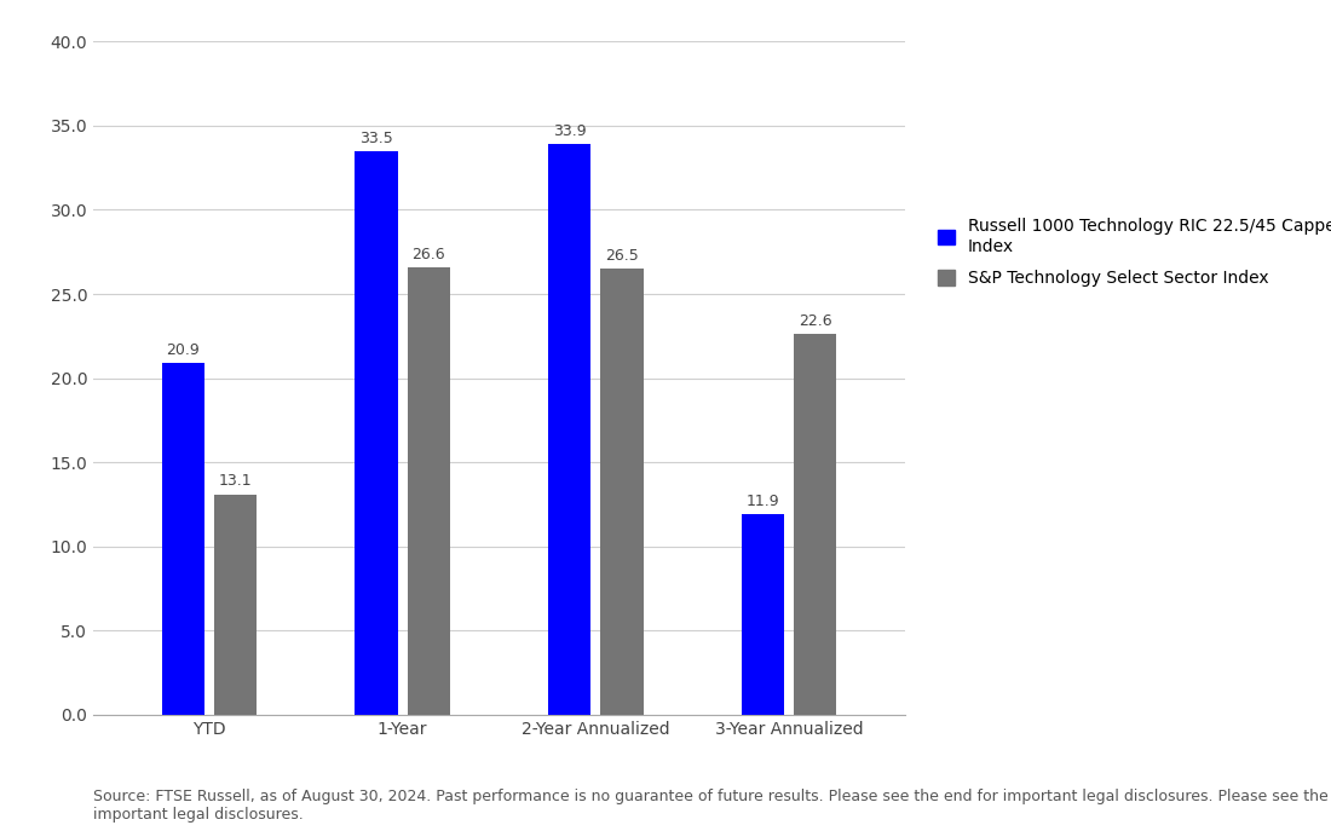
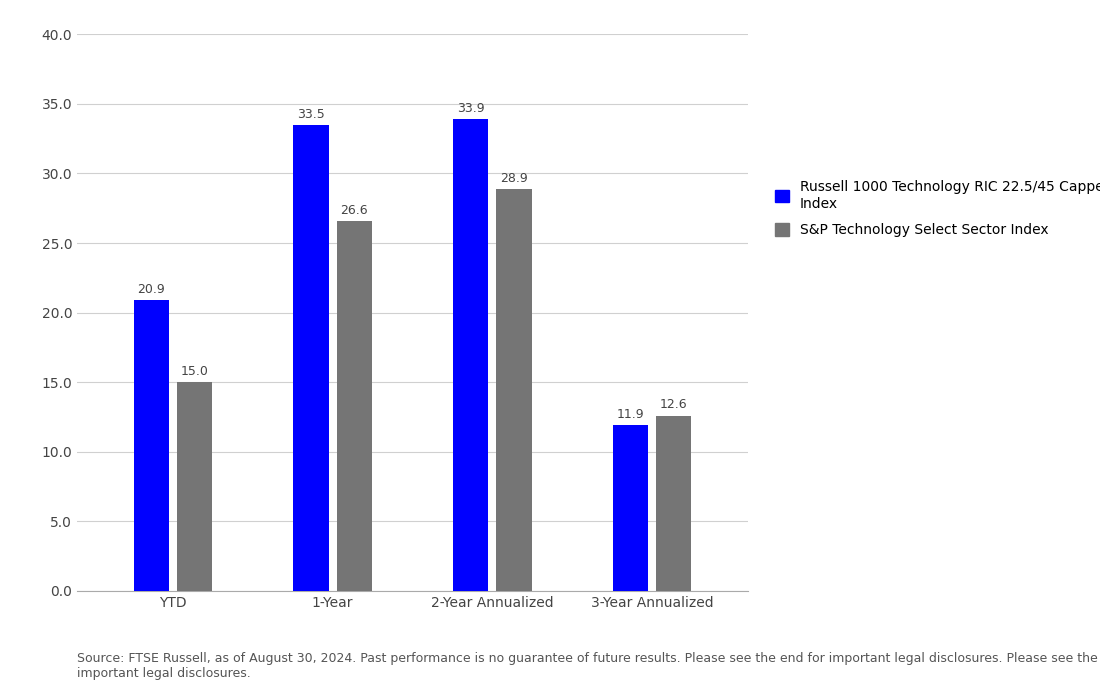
S&P Technology Select Sector Index/YTD: 13.1 -> 15.0
S&P Technology Select Sector Index/2-Year Annualized: 26.5 -> 28.9
S&P Technology Select Sector Index/3-Year Annualized: 22.6 -> 12.6
